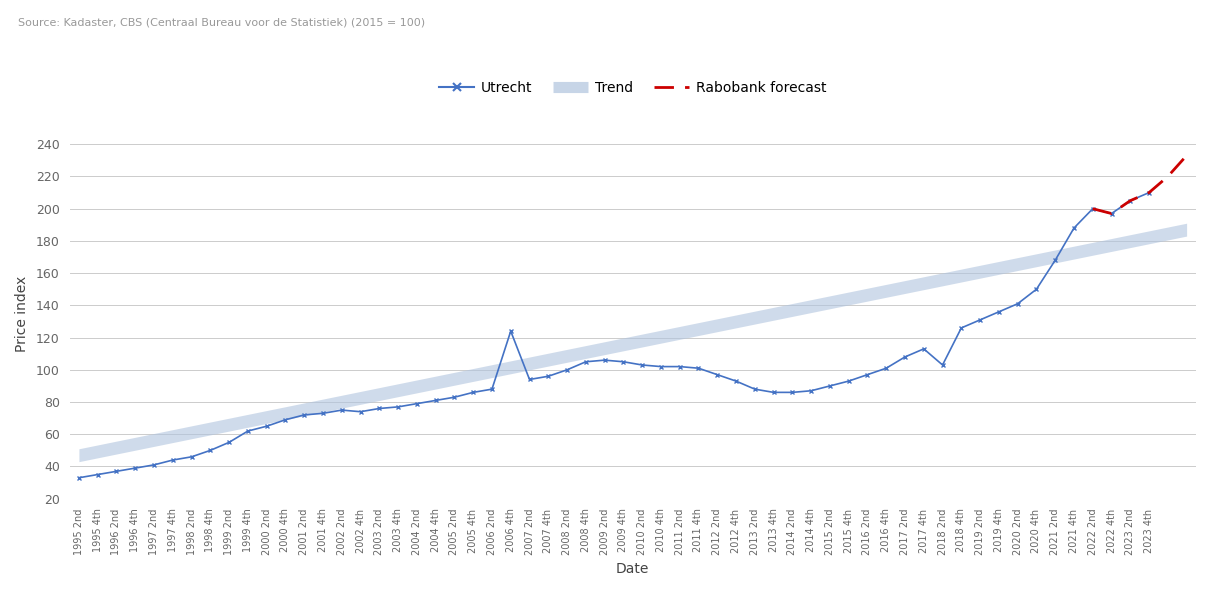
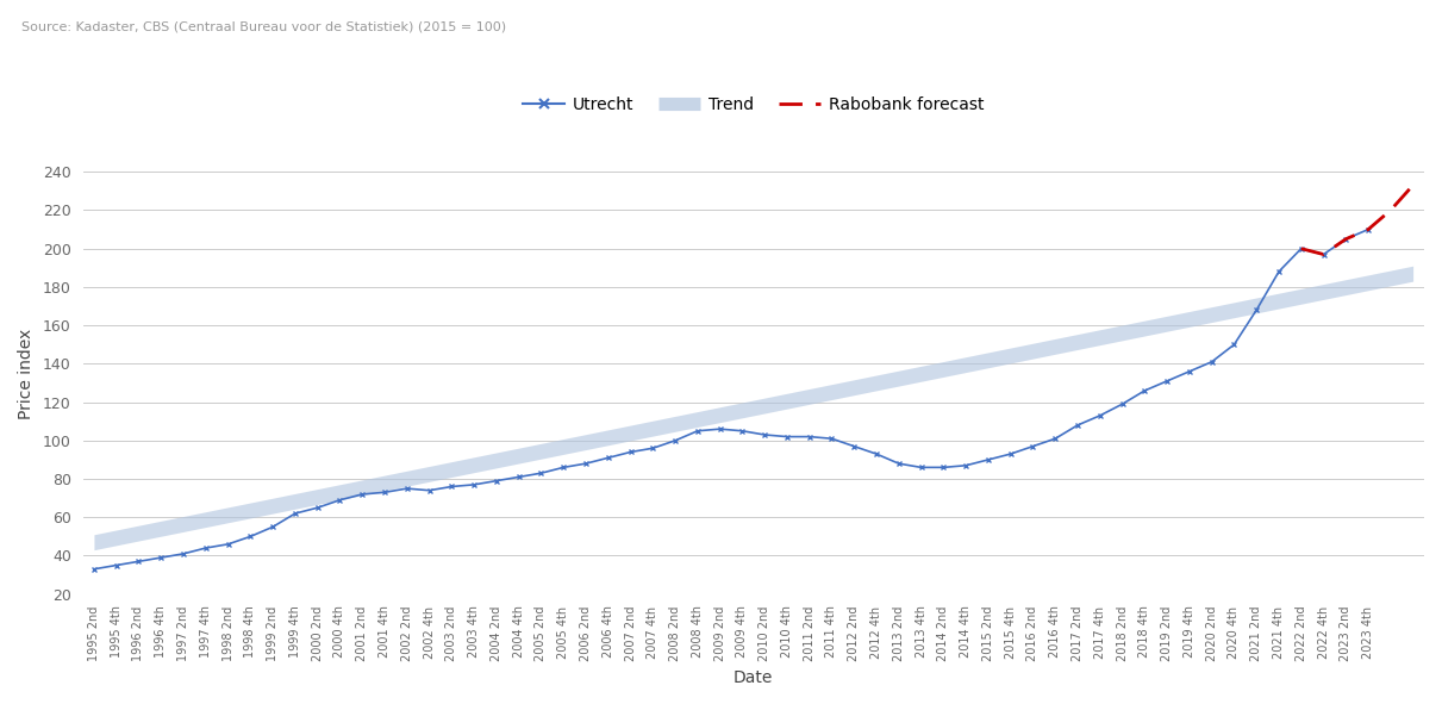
Utrecht/2006 4th: 124 -> 91
Utrecht/2018 2nd: 103 -> 119
